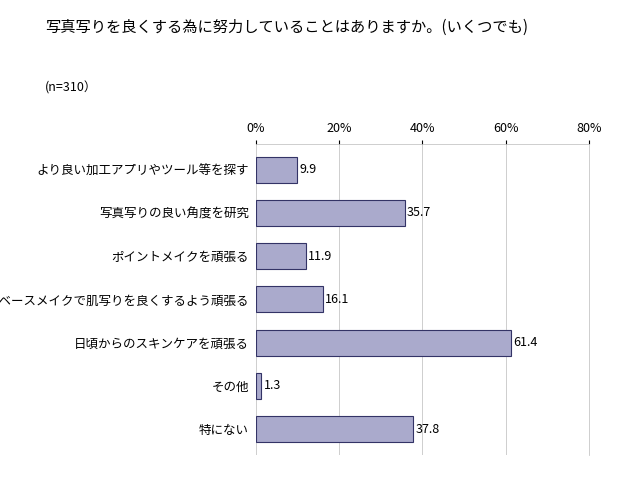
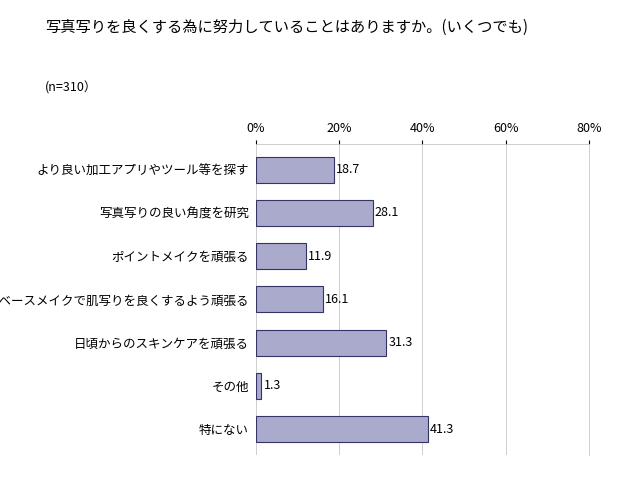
より良い加工アプリやツール等を探す: 9.9 -> 18.7
写真写りの良い角度を研究: 35.7 -> 28.1
日頃からのスキンケアを頑張る: 61.4 -> 31.3
特にない: 37.8 -> 41.3
